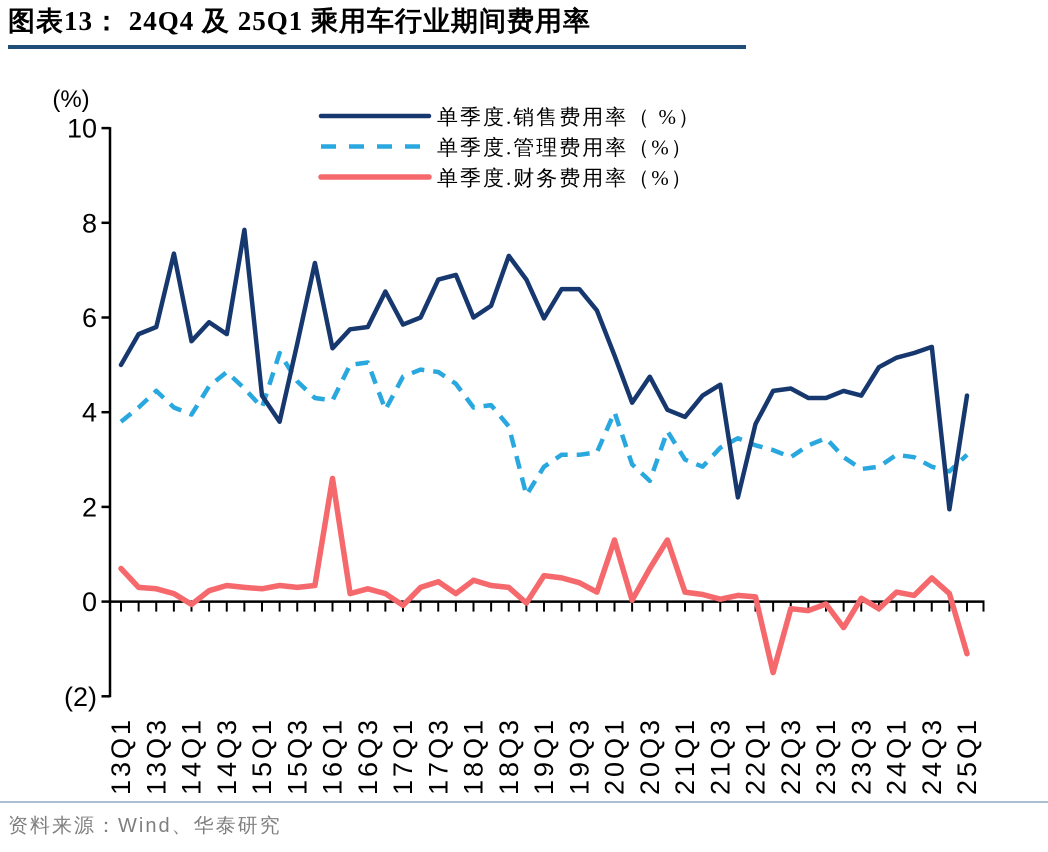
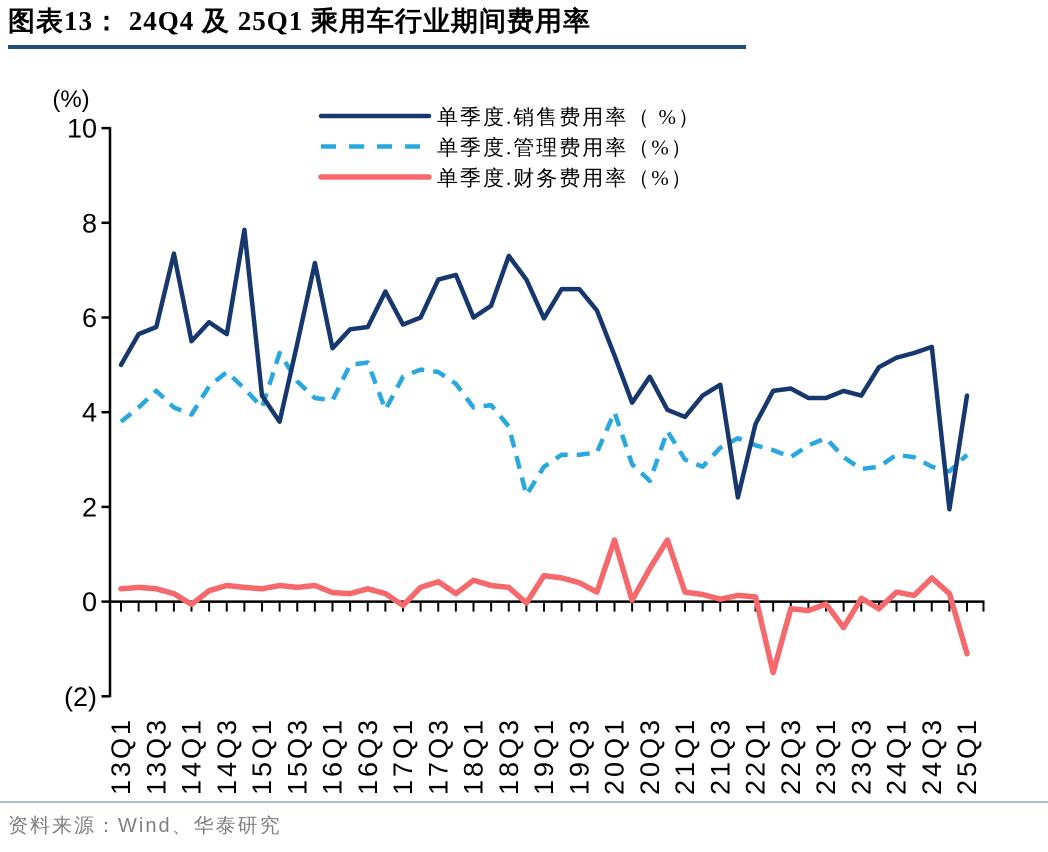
单季度.财务费用率（%）/13Q1: 0.7 -> 0.3
单季度.财务费用率（%）/16Q1: 2.6 -> 0.2
